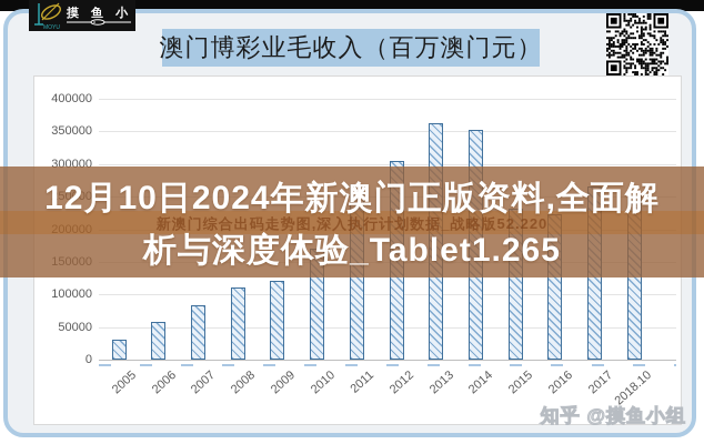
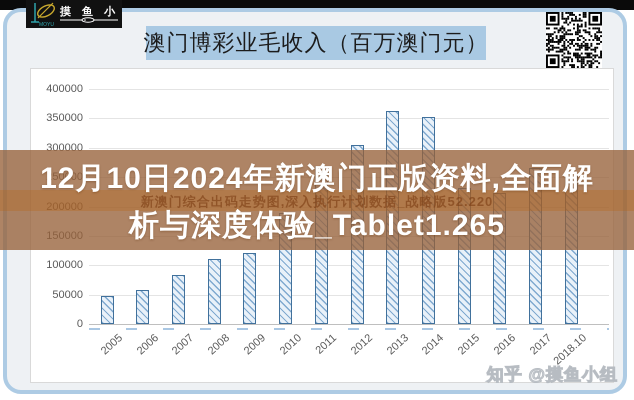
2005: 30000 -> 50000
2010: 170000 -> 190000
